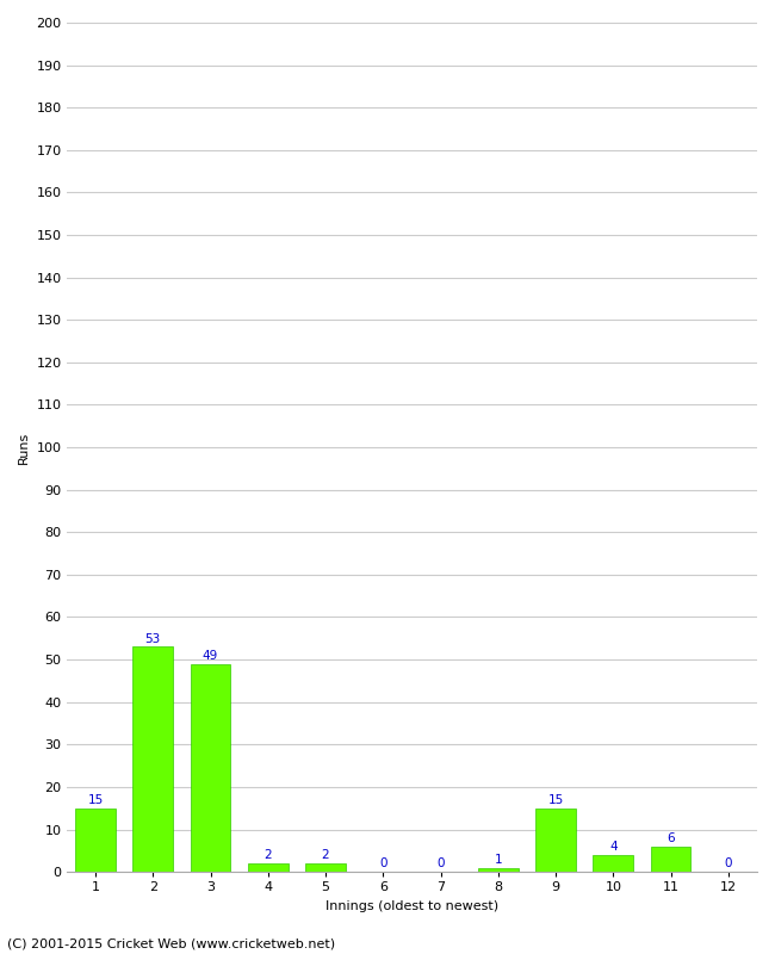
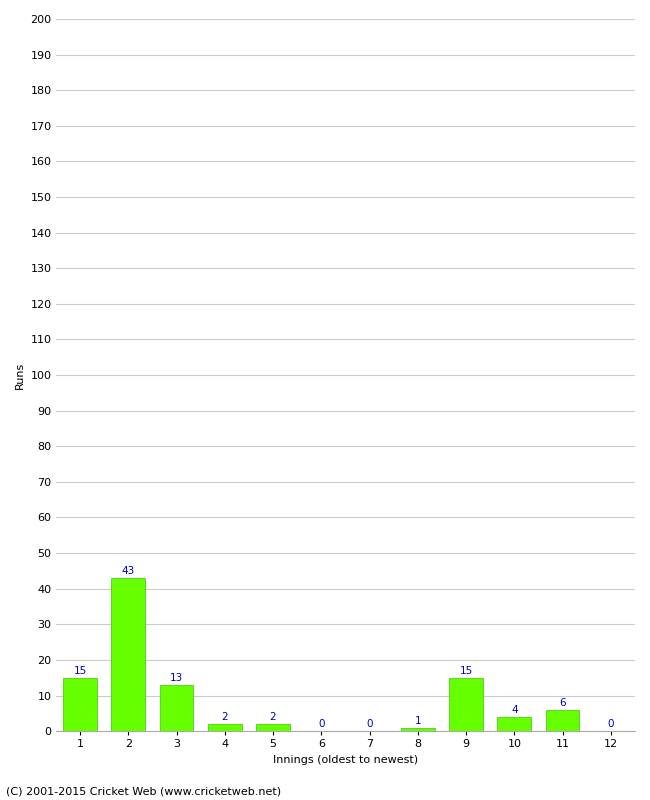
2: 53 -> 43
3: 49 -> 13
